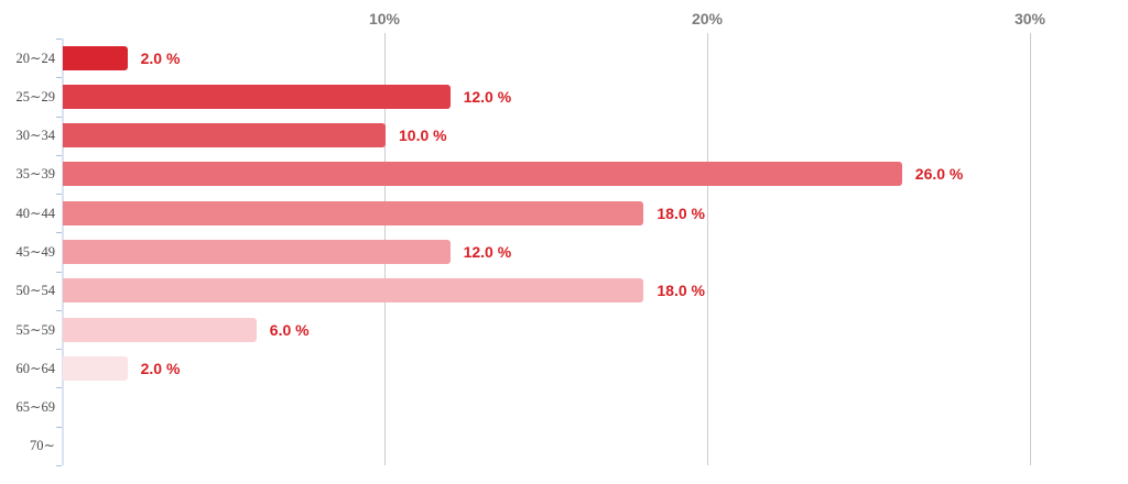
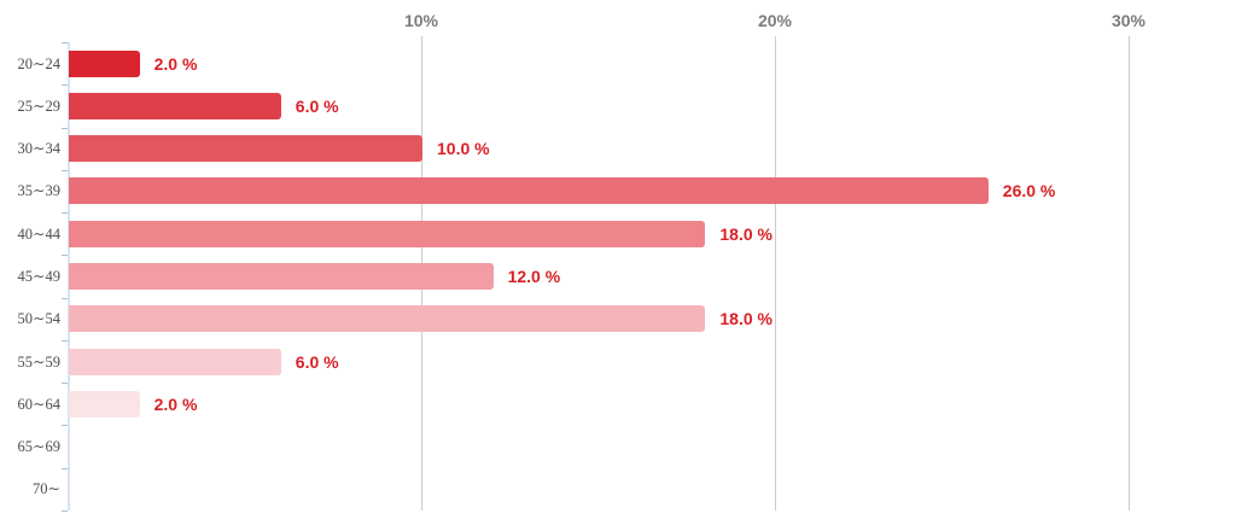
25∼29: 12.0 -> 6.0
